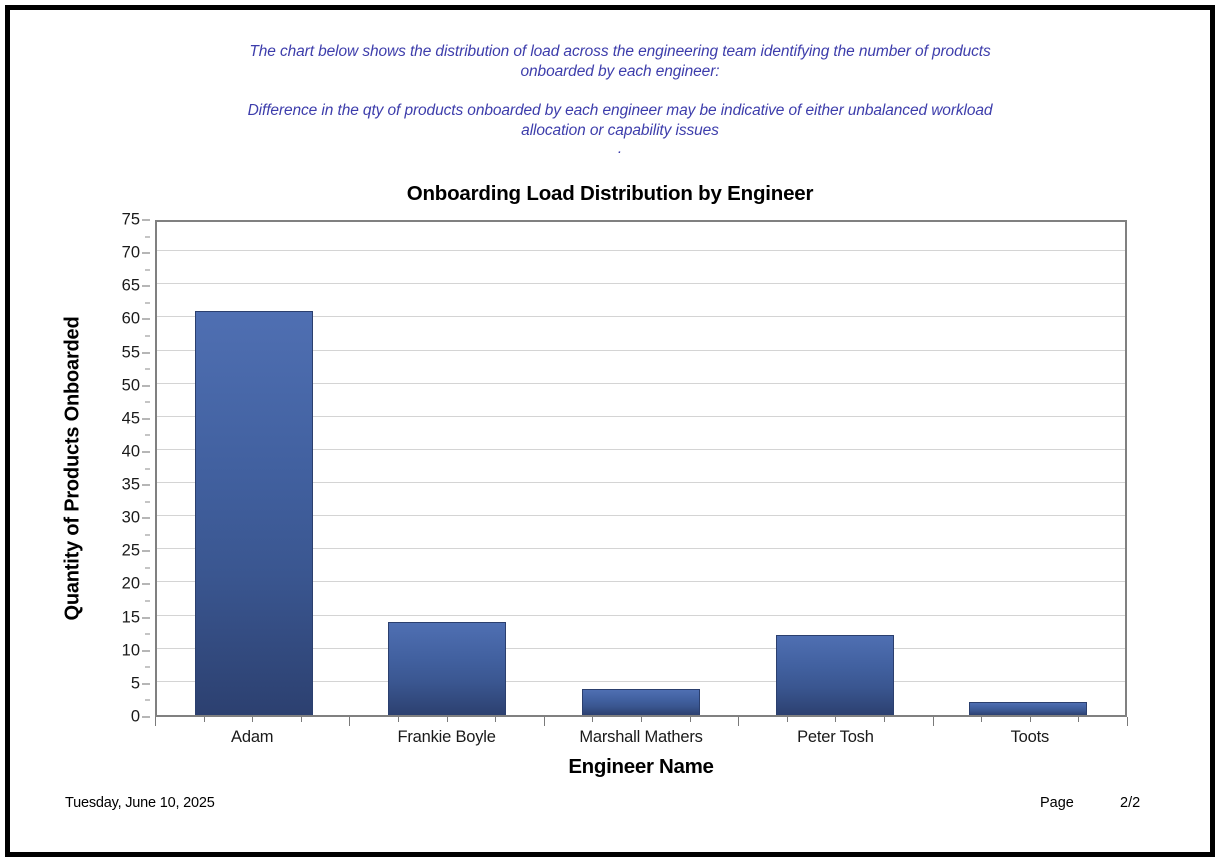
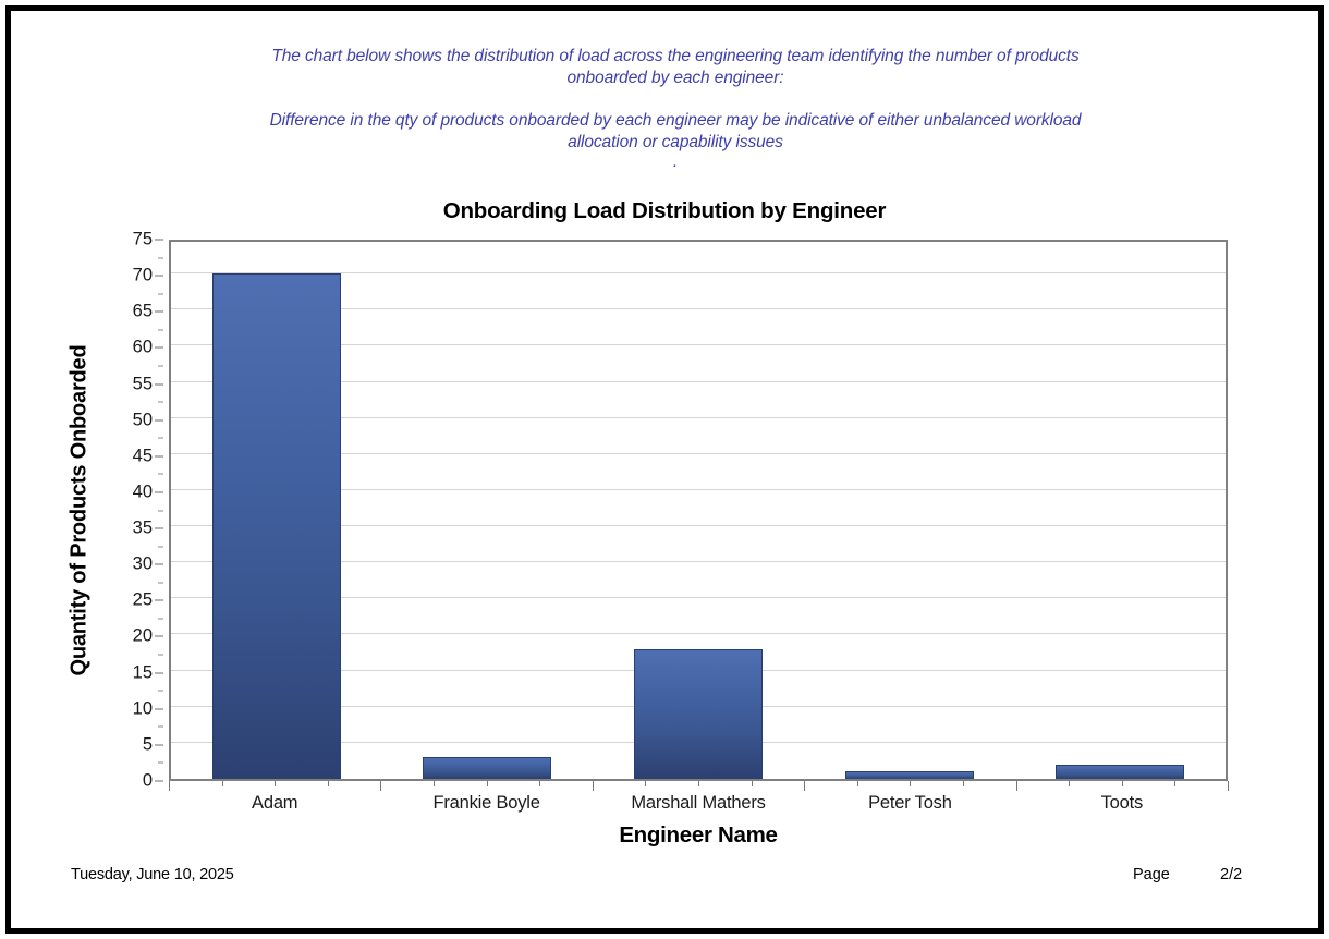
Adam: 61 -> 70
Frankie Boyle: 14 -> 3
Marshall Mathers: 4 -> 18
Peter Tosh: 12 -> 1
